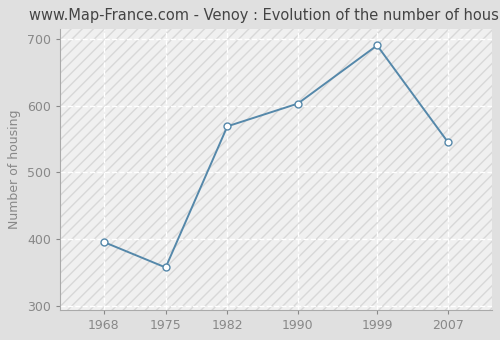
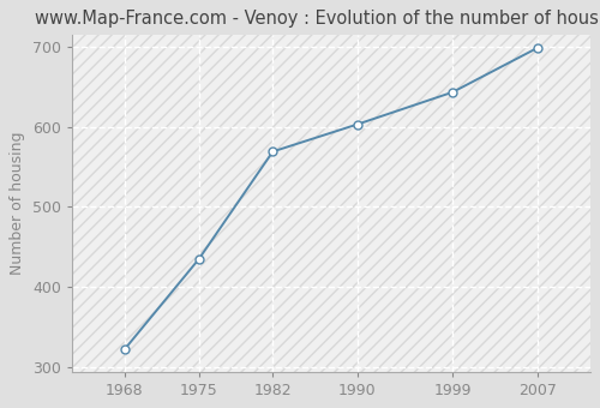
1968: 396 -> 323
1975: 358 -> 435
1999: 690 -> 643
2007: 546 -> 698
